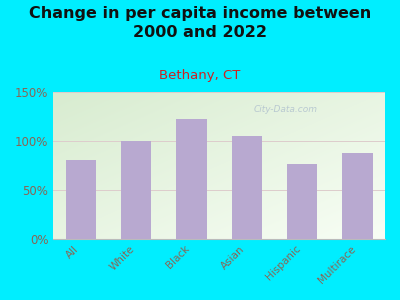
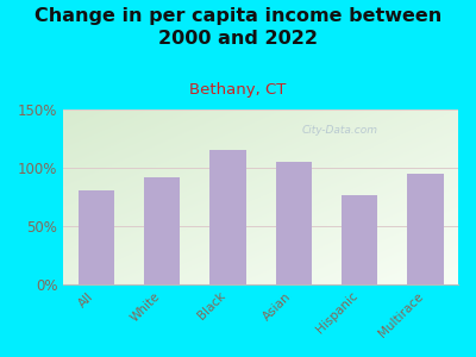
White: 100% -> 92%
Black: 122% -> 115%
Multirace: 88% -> 95%
